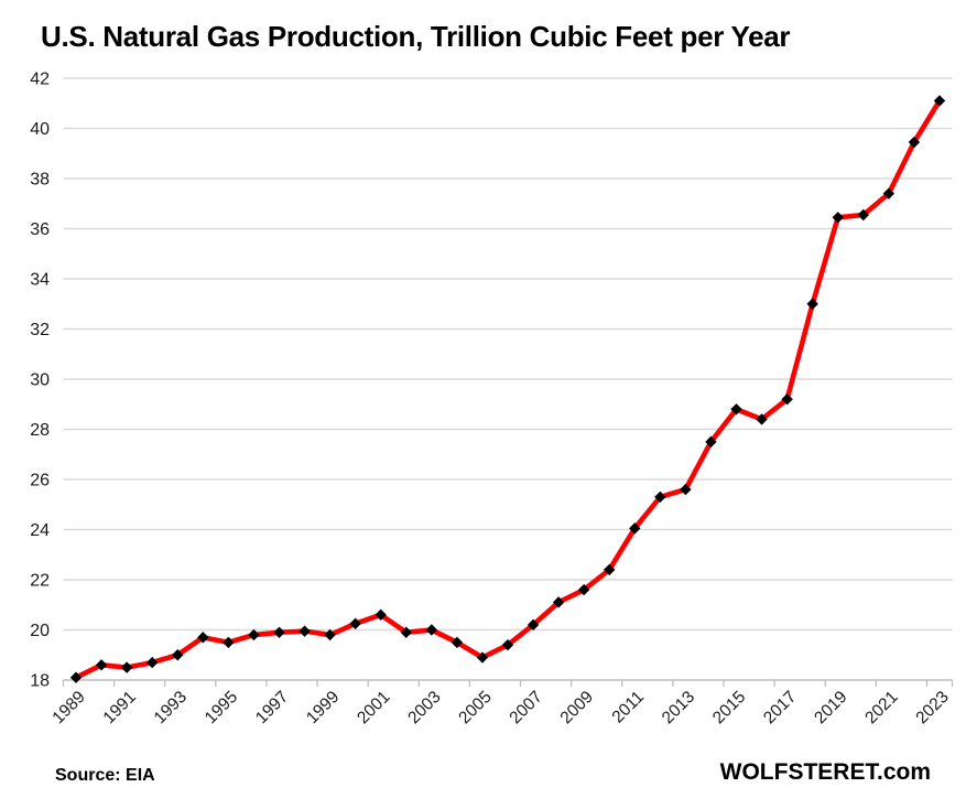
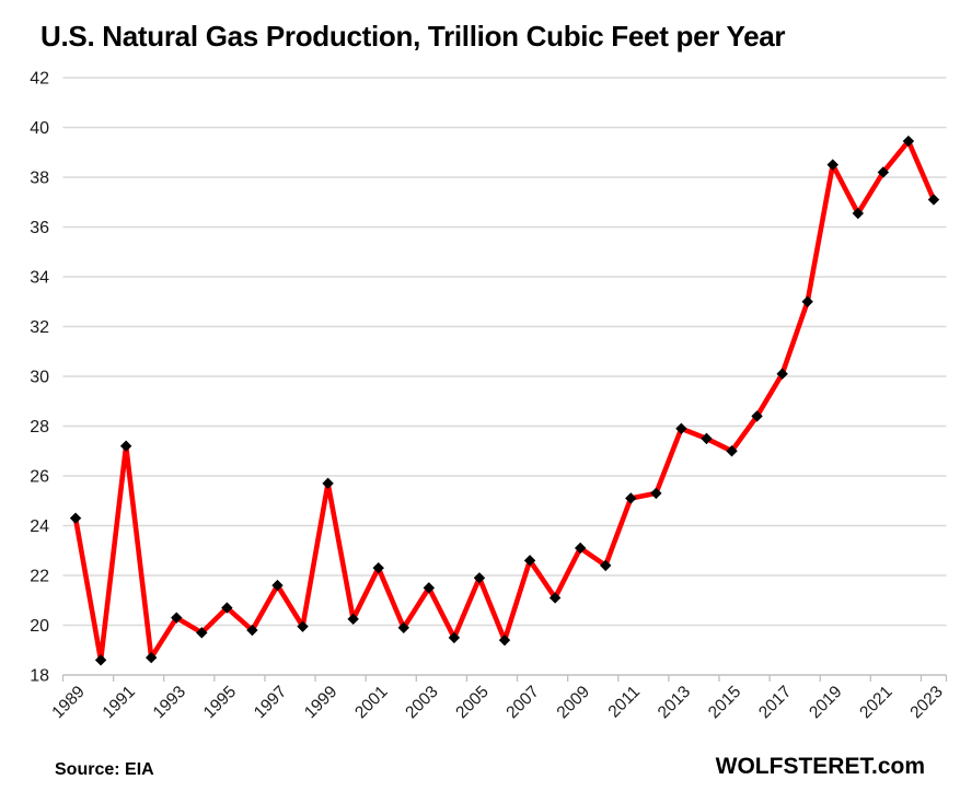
1989: 18.1 -> 24.3
1991: 18.5 -> 27.2
1993: 19.0 -> 20.3
1995: 19.5 -> 20.7
1997: 19.9 -> 21.6
1999: 19.8 -> 25.7
2001: 20.6 -> 22.3
2003: 20.0 -> 21.5
2005: 18.9 -> 21.9
2007: 20.2 -> 22.6
2009: 21.6 -> 23.1
2011: 24.1 -> 25.1
2013: 25.6 -> 27.9
2015: 28.8 -> 27.0
2017: 29.2 -> 30.1
2019: 36.5 -> 38.5
2021: 37.4 -> 38.2
2023: 41.1 -> 37.1
